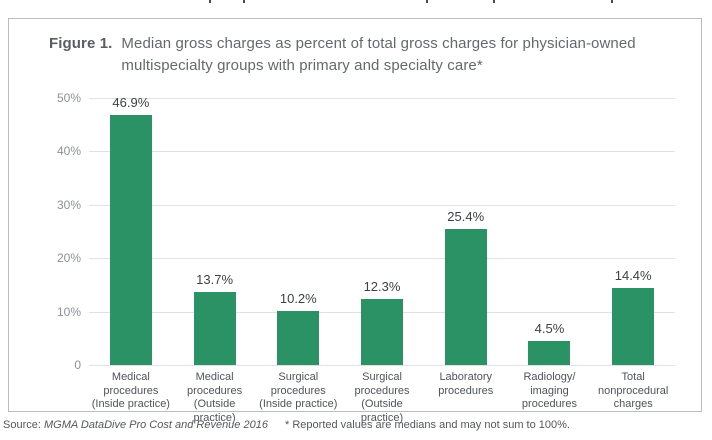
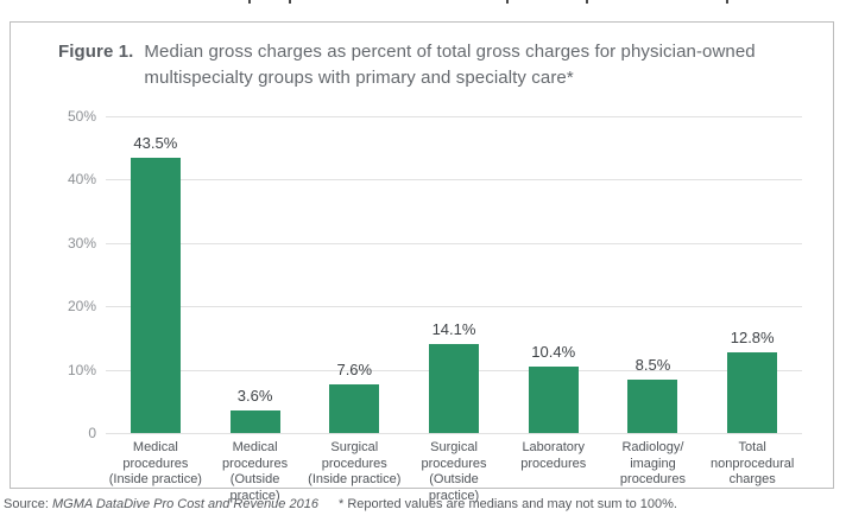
Medical procedures (Inside practice): 46.9% -> 43.5%
Medical procedures (Outside practice): 13.7% -> 3.6%
Surgical procedures (Inside practice): 10.2% -> 7.6%
Surgical procedures (Outside practice): 12.3% -> 14.1%
Laboratory procedures: 25.4% -> 10.4%
Radiology/imaging procedures: 4.5% -> 8.5%
Total nonprocedural charges: 14.4% -> 12.8%
